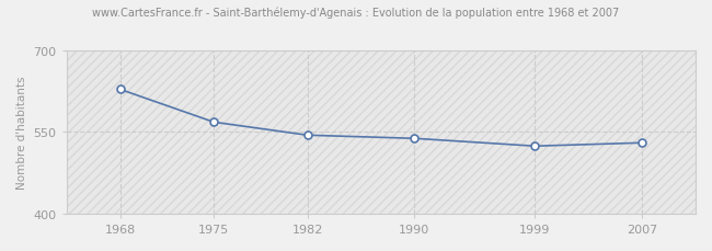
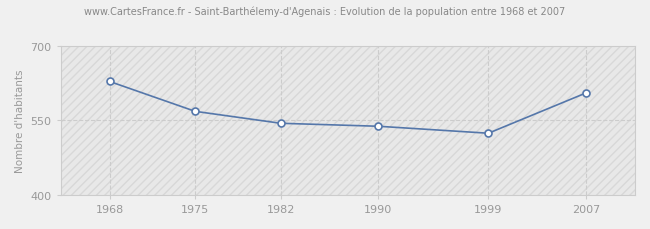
2007: 530 -> 605
